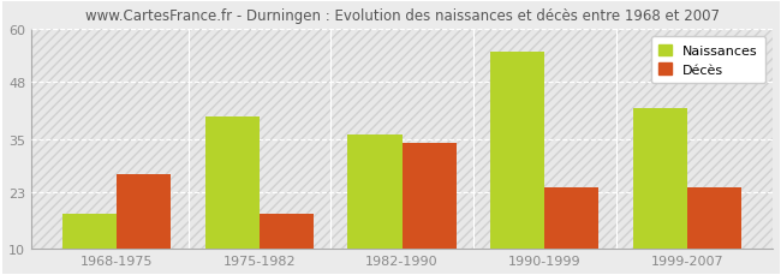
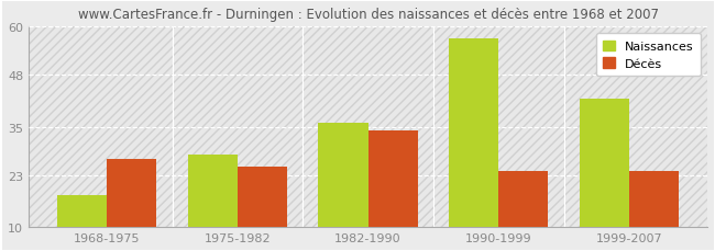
Naissances/1975-1982: 40 -> 28
Décès/1975-1982: 18 -> 25
Naissances/1990-1999: 55 -> 57
